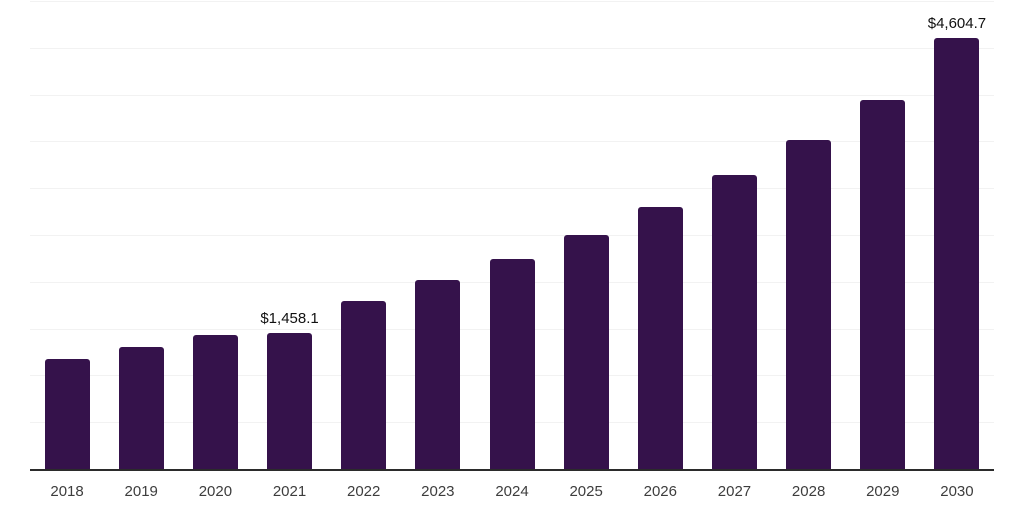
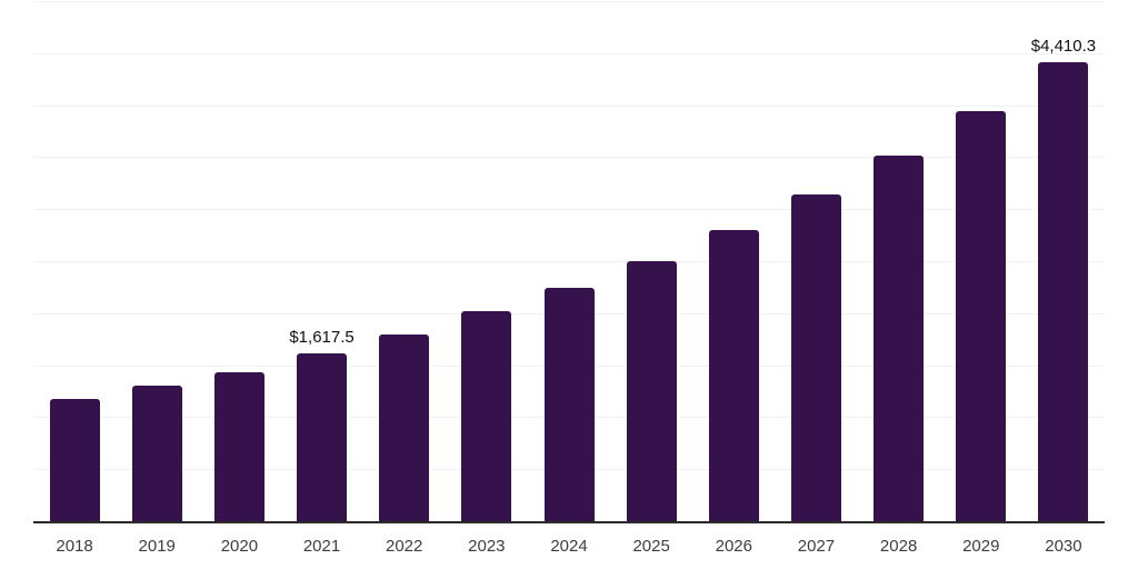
2021: $1,458.1 -> $1,617.5
2030: $4,604.7 -> $4,410.3
